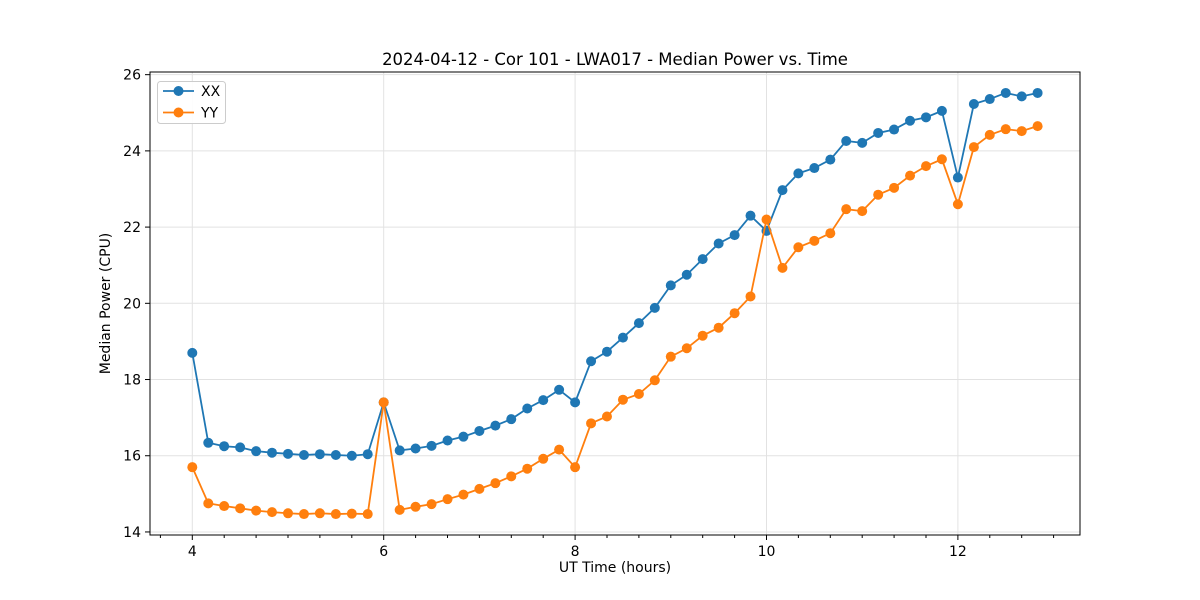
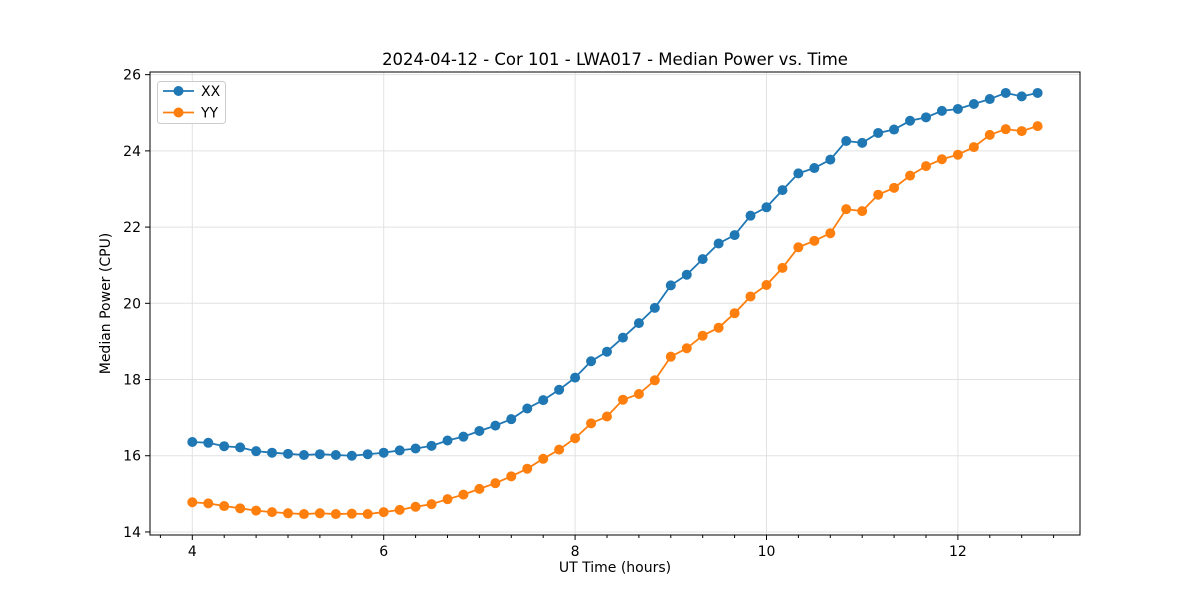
XX/4: 18.7 -> 16.4
YY/4: 15.7 -> 14.8
XX/6: 17.4 -> 16.1
YY/6: 17.4 -> 14.5
XX/8: 17.4 -> 18.1
YY/8: 15.7 -> 16.5
XX/10: 21.9 -> 22.5
YY/10: 22.2 -> 20.5
XX/12: 23.3 -> 25.1
YY/12: 22.6 -> 23.9
